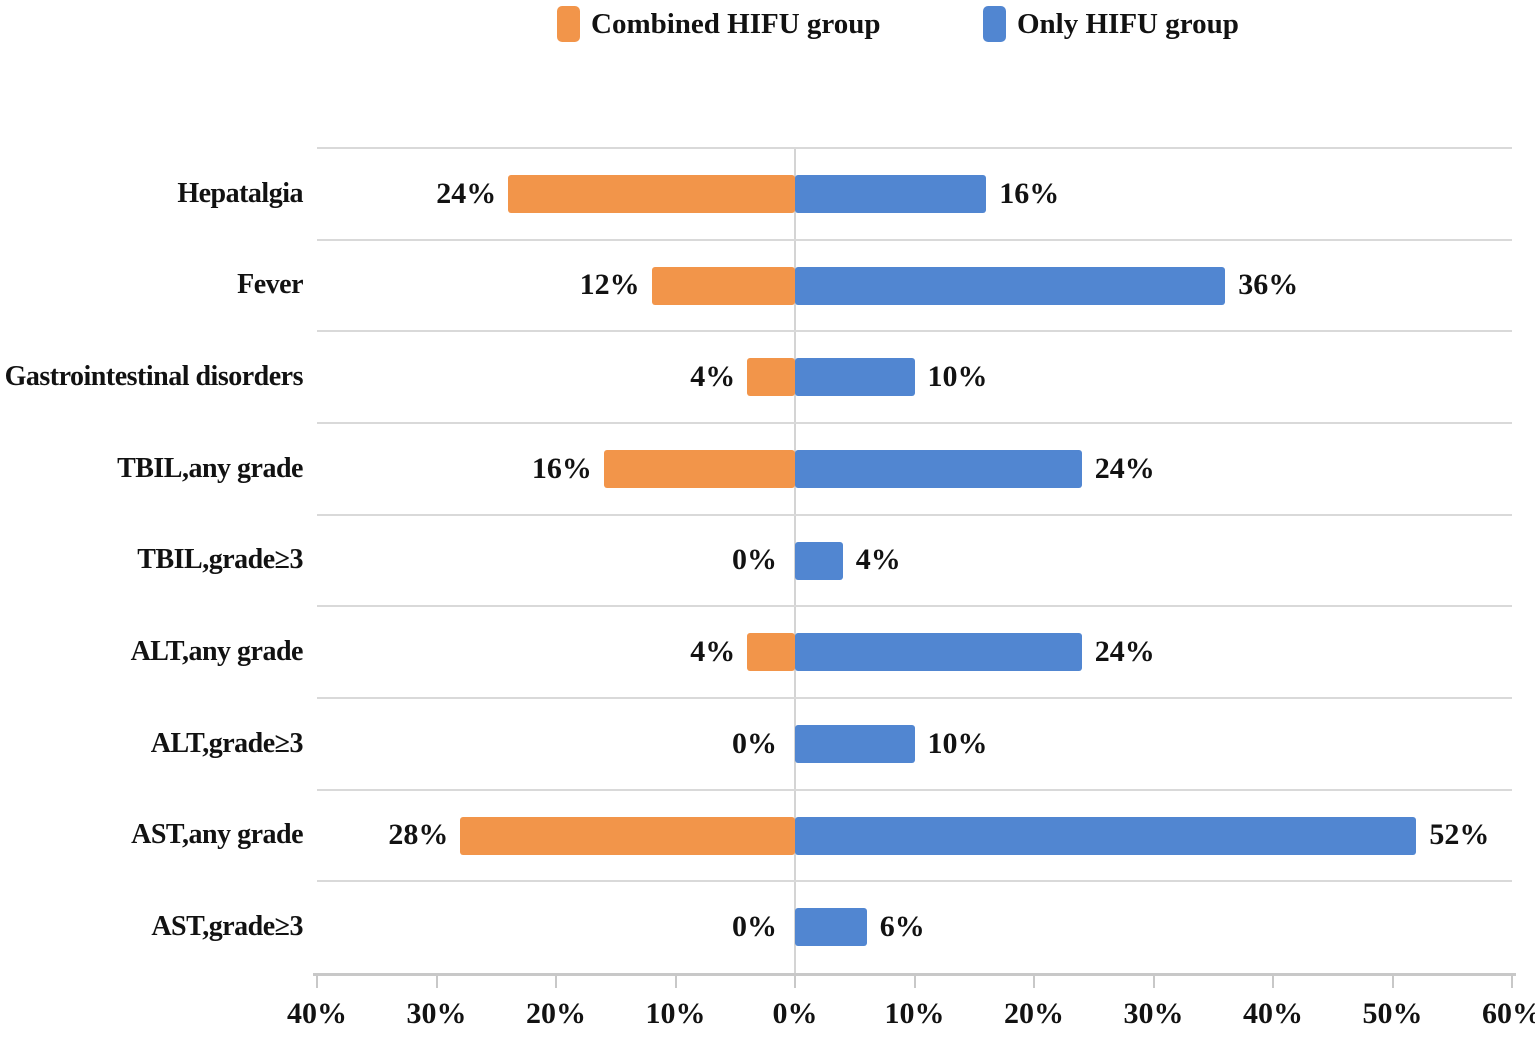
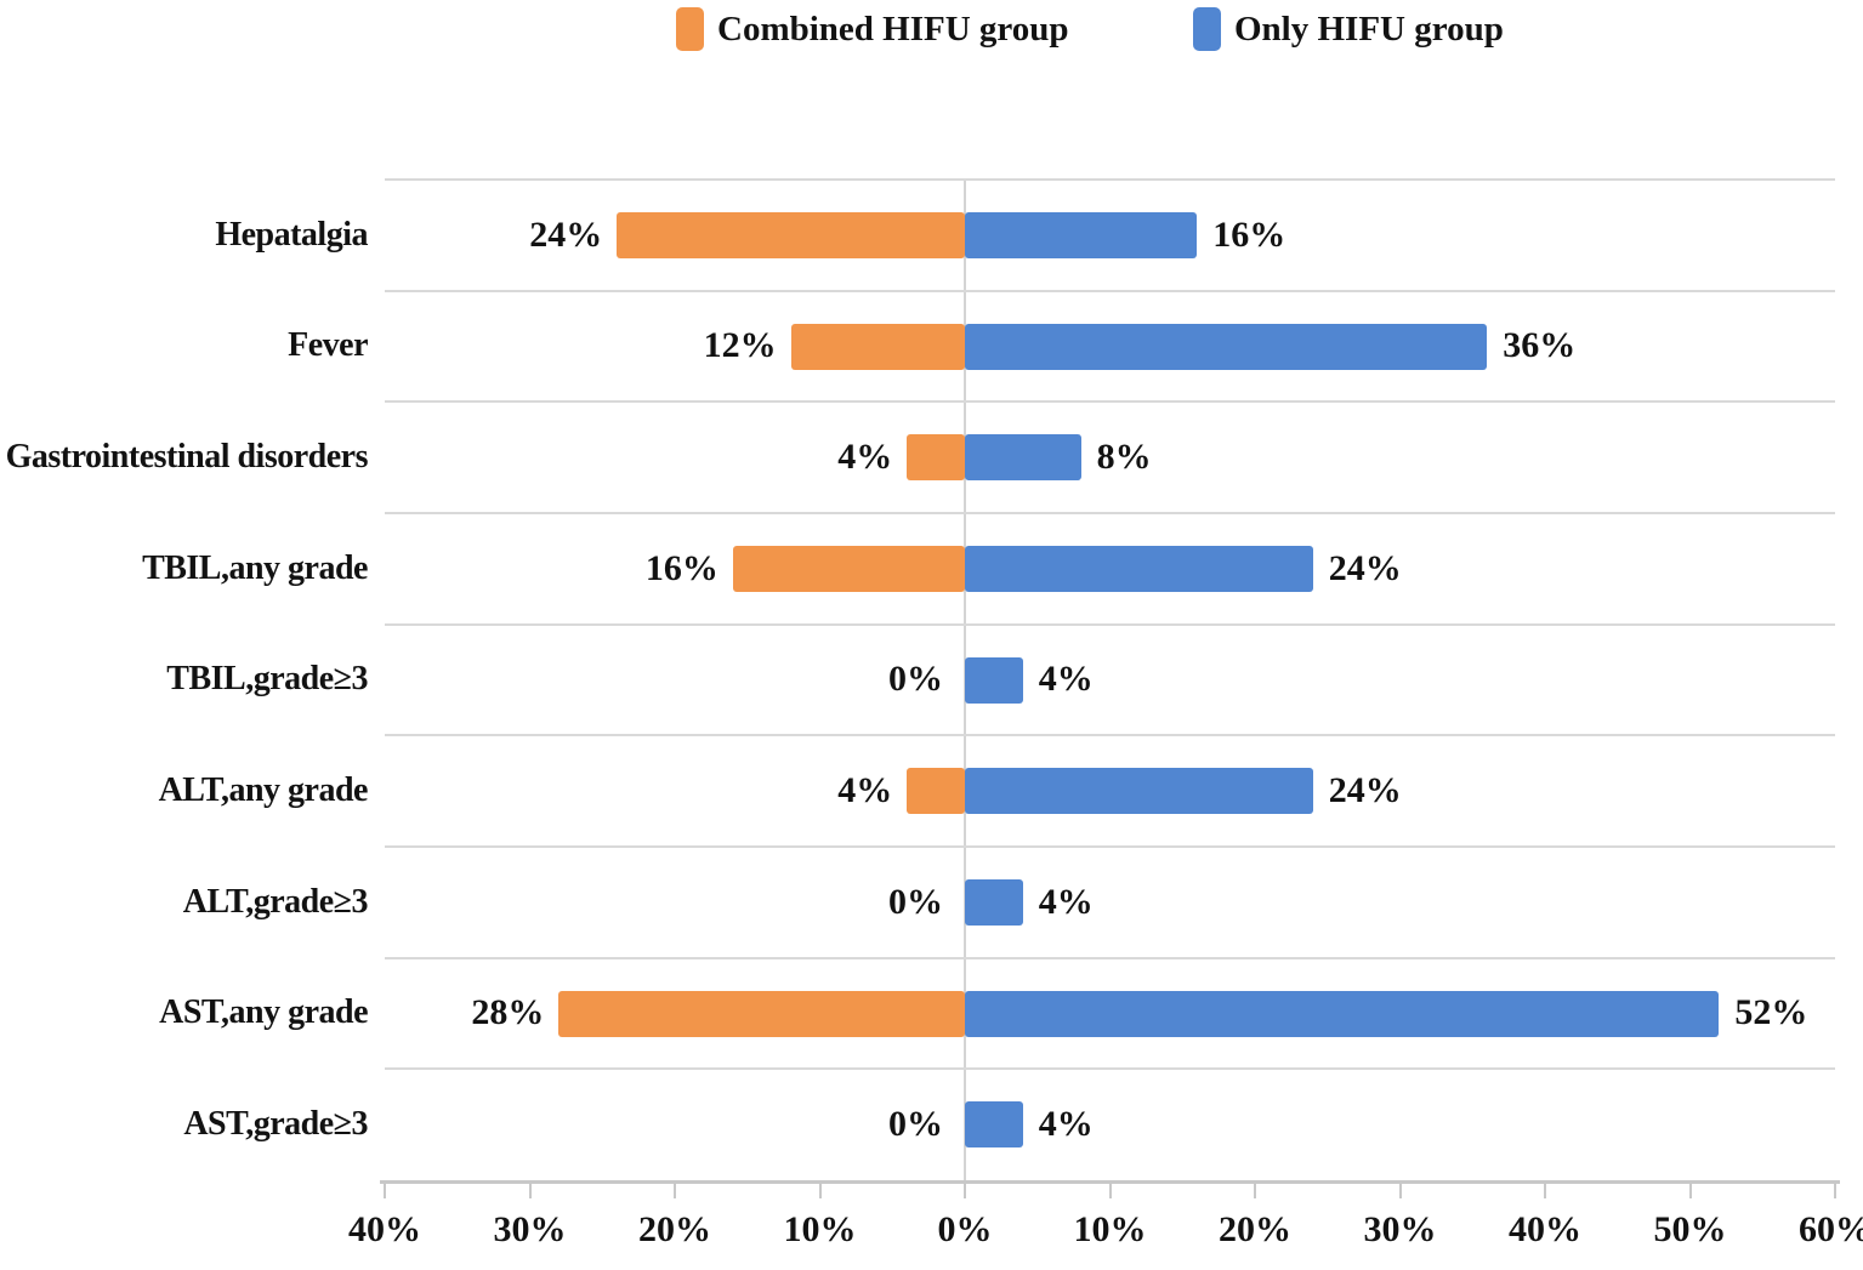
Only HIFU group/Gastrointestinal disorders: 10% -> 8%
Only HIFU group/ALT,grade≥3: 10% -> 4%
Only HIFU group/AST,grade≥3: 6% -> 4%
